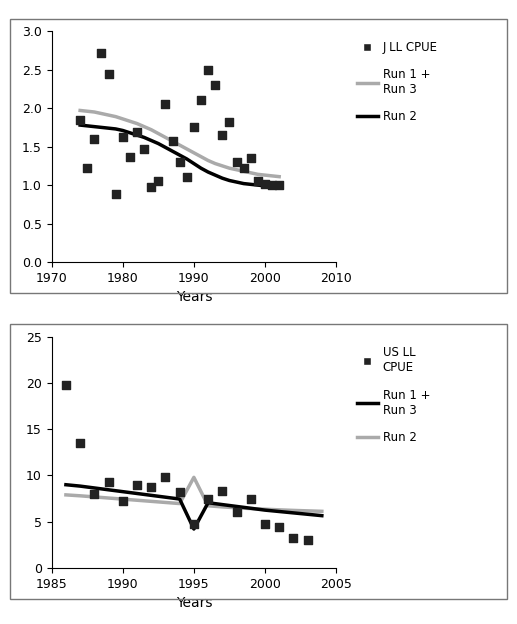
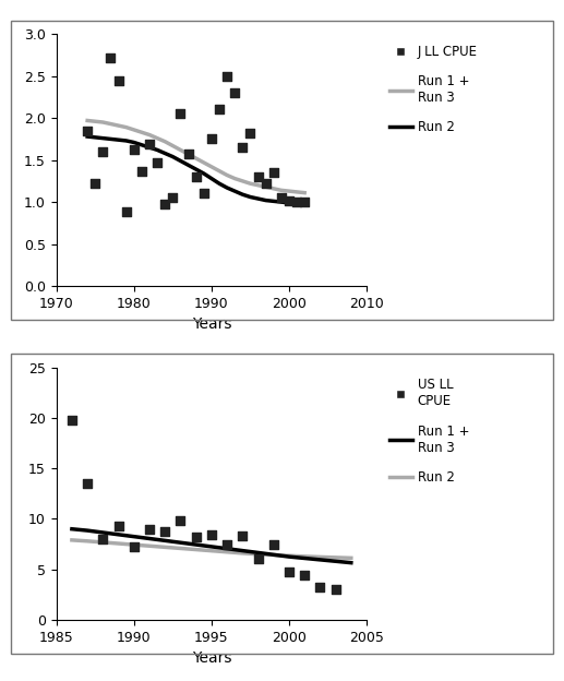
US LL CPUE/1995: 4.8 -> 8.4
Run 1 + Run 3/1995: 4.2 -> 7.2
Run 2/1995: 9.8 -> 6.8
